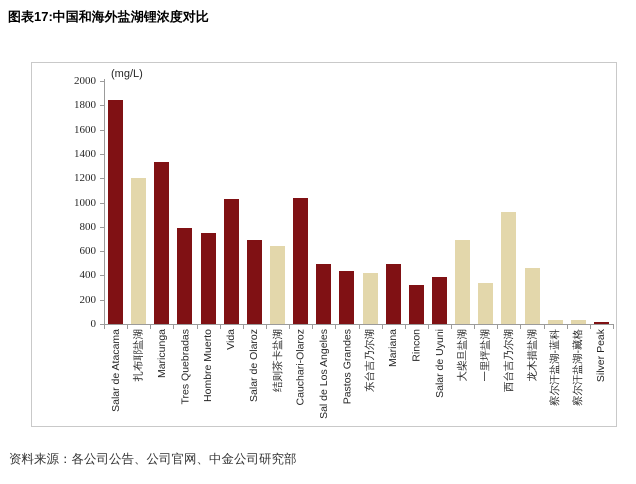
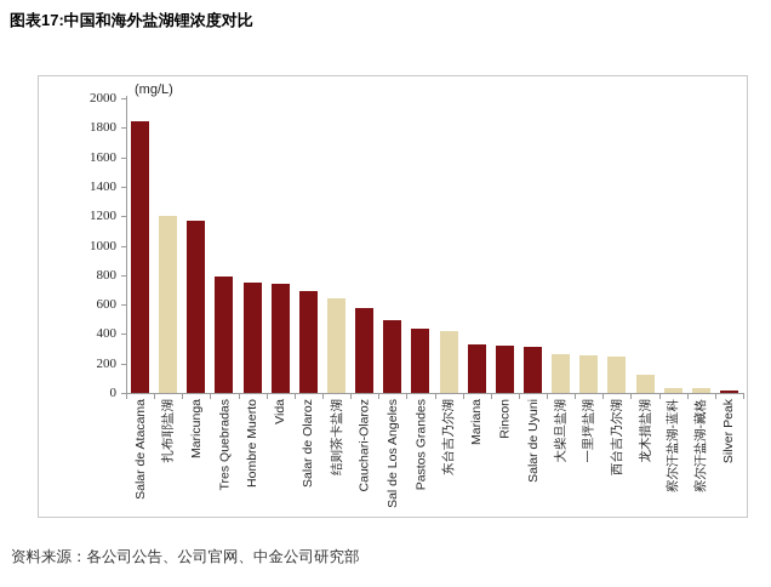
Maricunga: 1330 -> 1170
Vida: 1030 -> 740
Cauchari-Olaroz: 1040 -> 580
Mariana: 490 -> 330
Salar de Uyuni: 390 -> 320
大柴旦盐湖: 690 -> 260
一里坪盐湖: 340 -> 260
西台吉乃尔湖: 920 -> 250
龙木措盐湖: 460 -> 120
